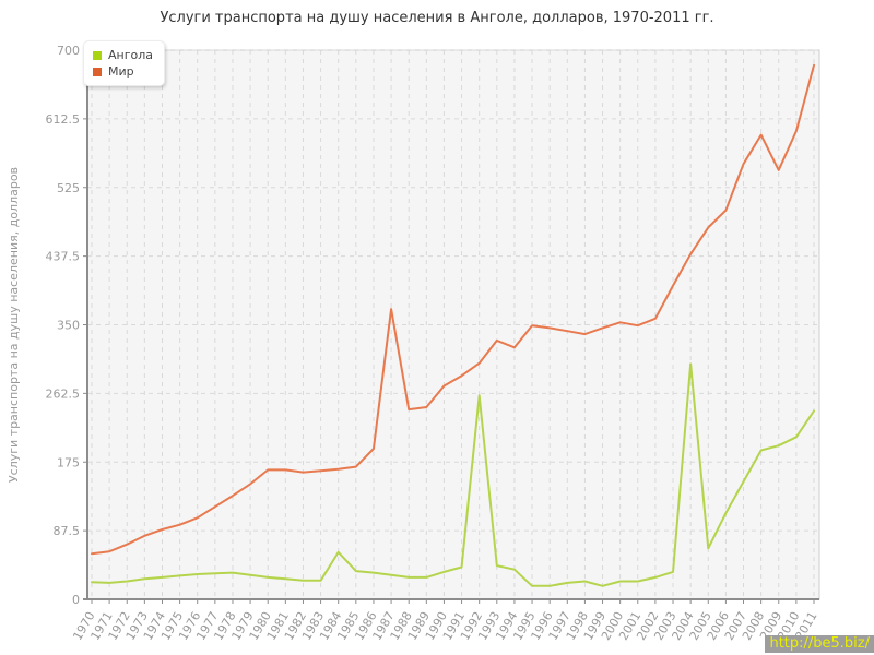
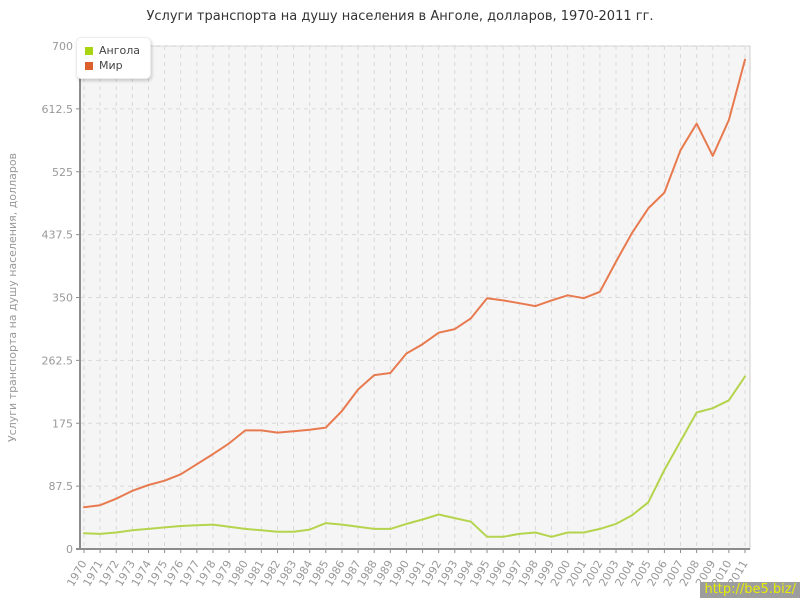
Ангола/1984: 60 -> 30
Мир/1987: 370 -> 220
Ангола/1992: 260 -> 50
Мир/1993: 330 -> 310
Ангола/2004: 300 -> 50
